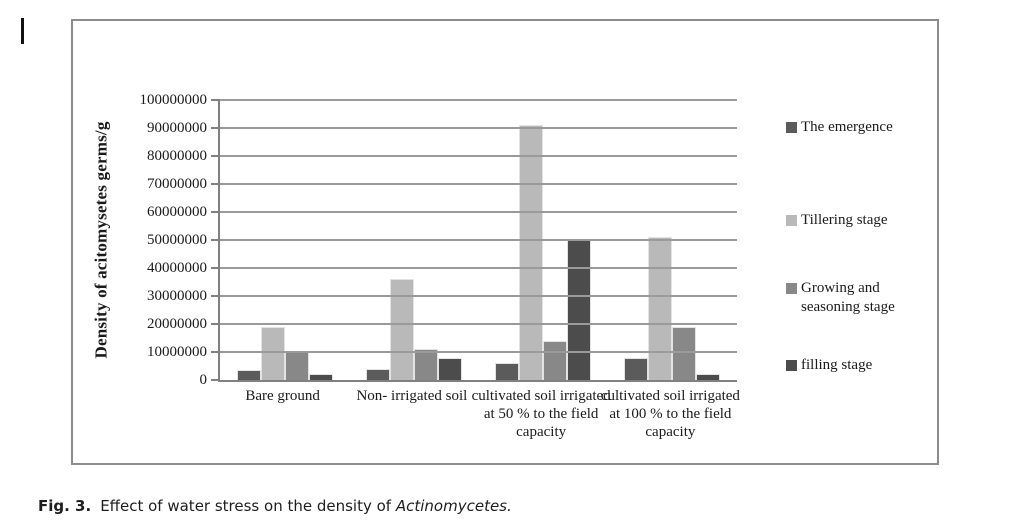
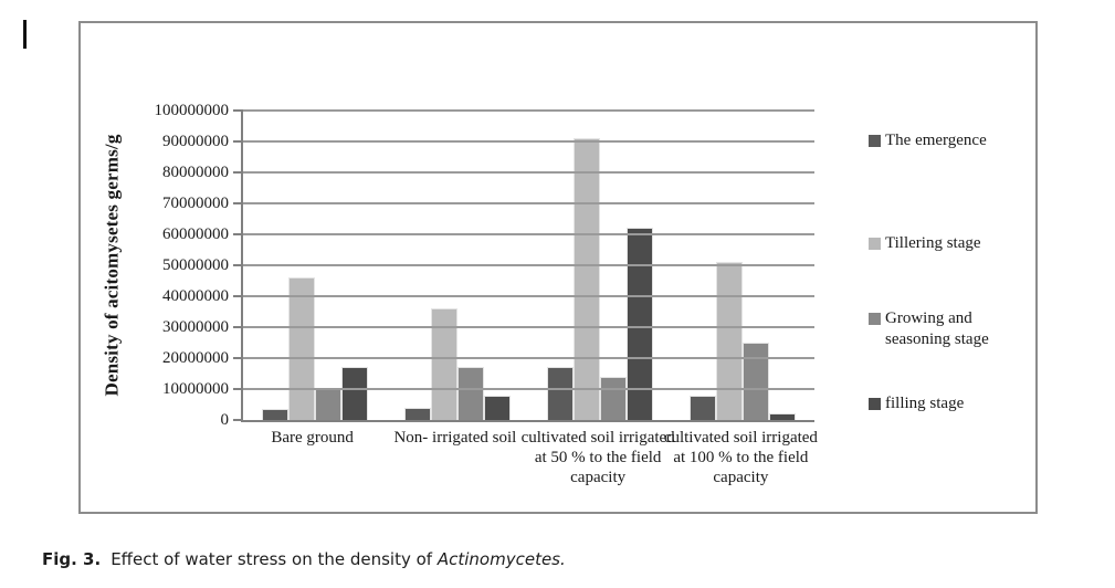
Tillering stage/Bare ground: 19000000 -> 46000000
filling stage/Bare ground: 2000000 -> 17000000
Growing and seasoning stage/Non- irrigated soil: 11000000 -> 17000000
The emergence/cultivated soil irrigated at 50 % to the field capacity: 6000000 -> 17000000
filling stage/cultivated soil irrigated at 50 % to the field capacity: 50000000 -> 62000000
Growing and seasoning stage/cultivated soil irrigated at 100 % to the field capacity: 19000000 -> 25000000
